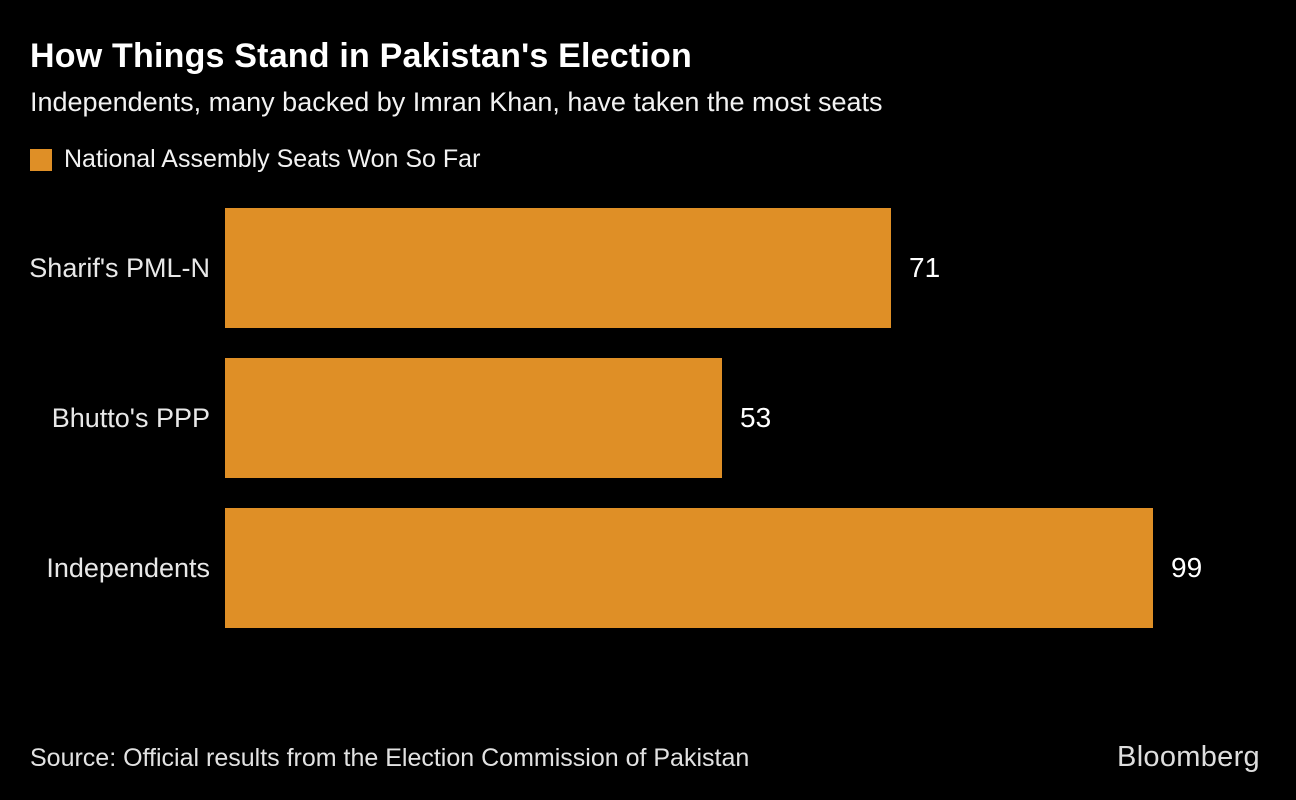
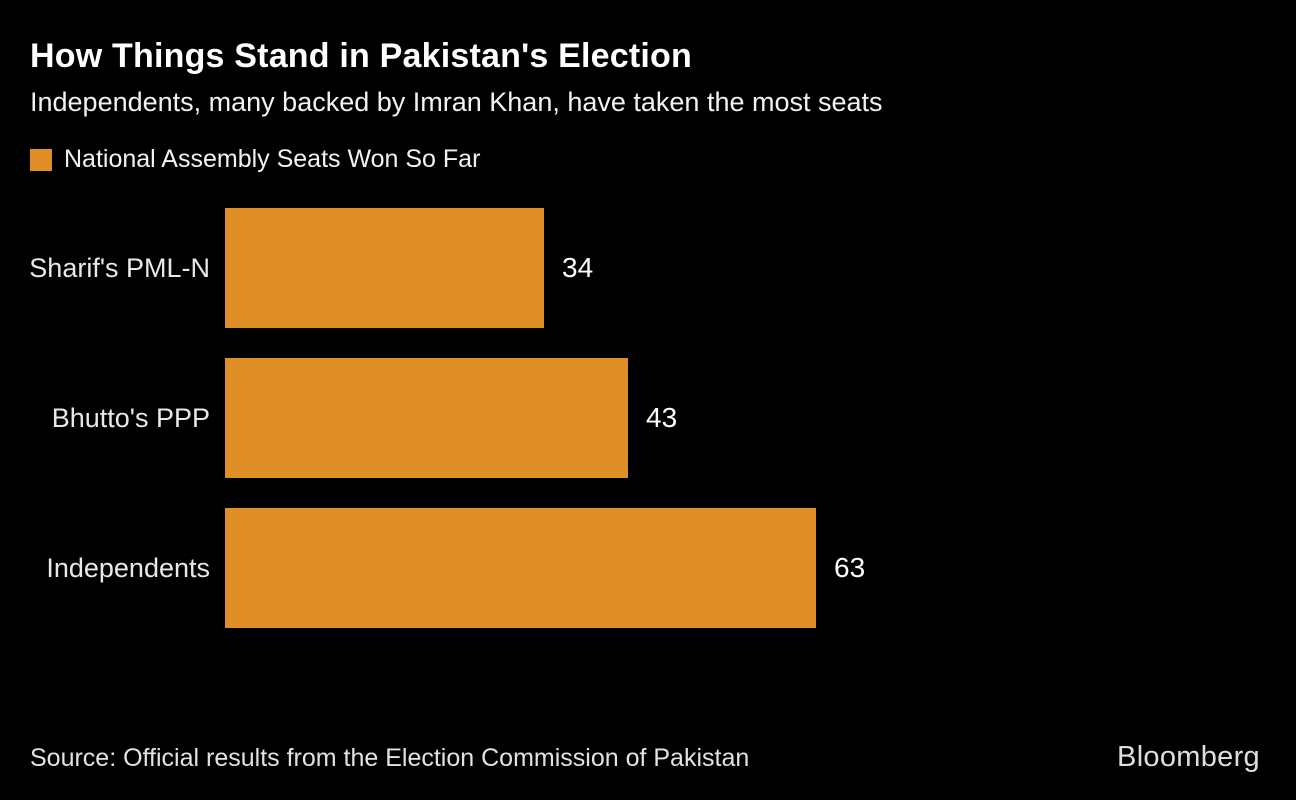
Sharif's PML-N: 71 -> 34
Bhutto's PPP: 53 -> 43
Independents: 99 -> 63
